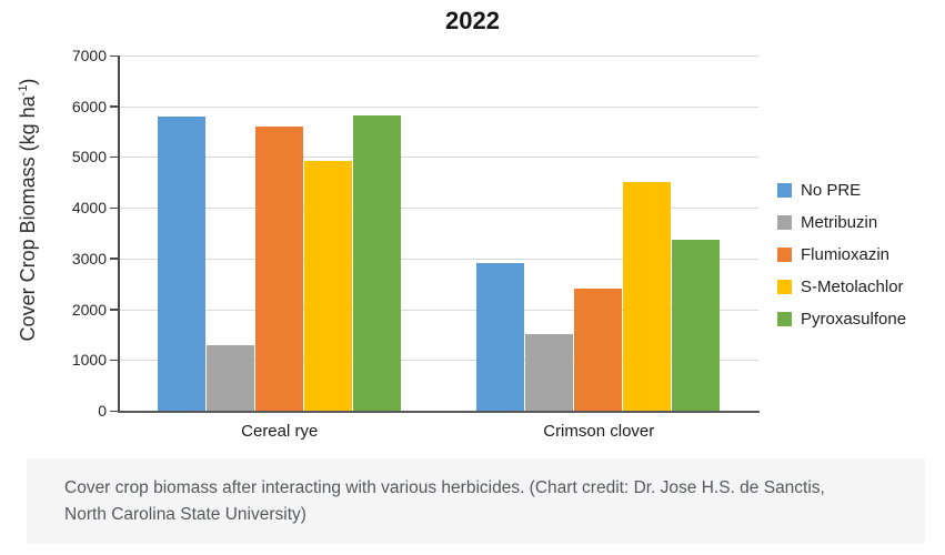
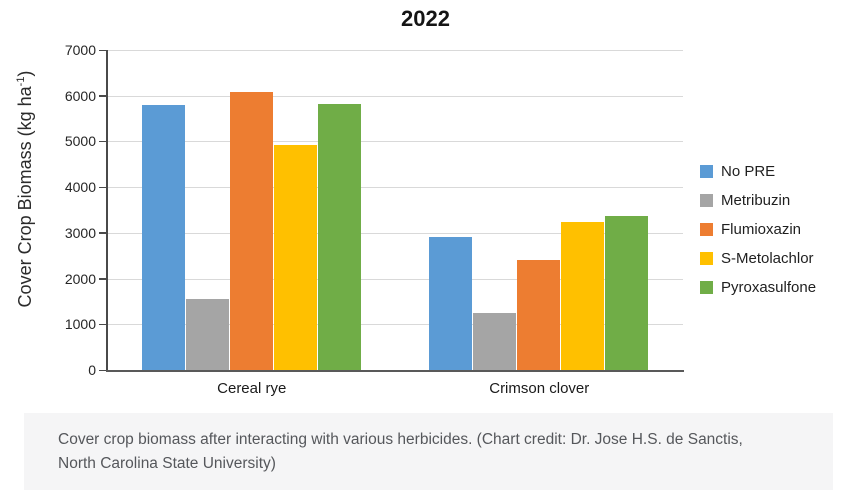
Metribuzin/Cereal rye: 1300 -> 1600
Flumioxazin/Cereal rye: 5600 -> 6100
Metribuzin/Crimson clover: 1500 -> 1200
S-Metolachlor/Crimson clover: 4500 -> 3200
